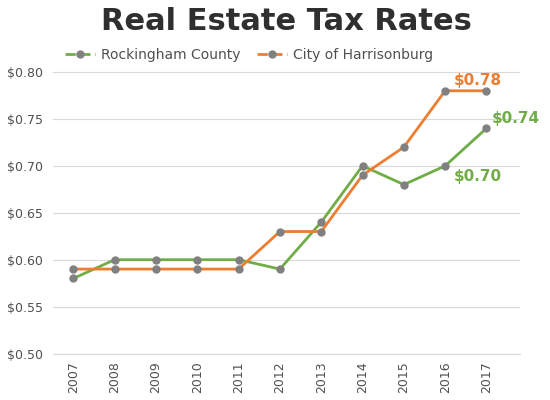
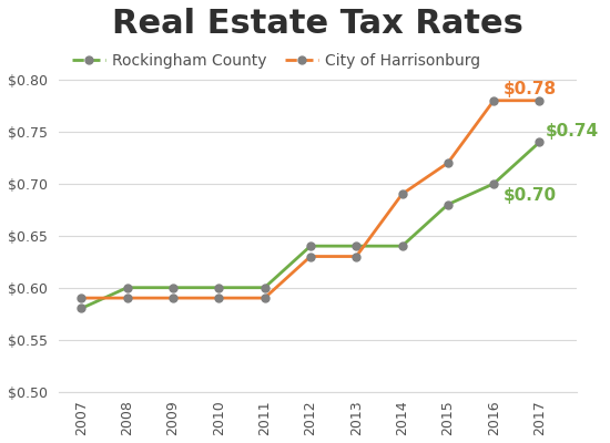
Rockingham County/2012: $0.59 -> $0.64
Rockingham County/2014: $0.70 -> $0.64
